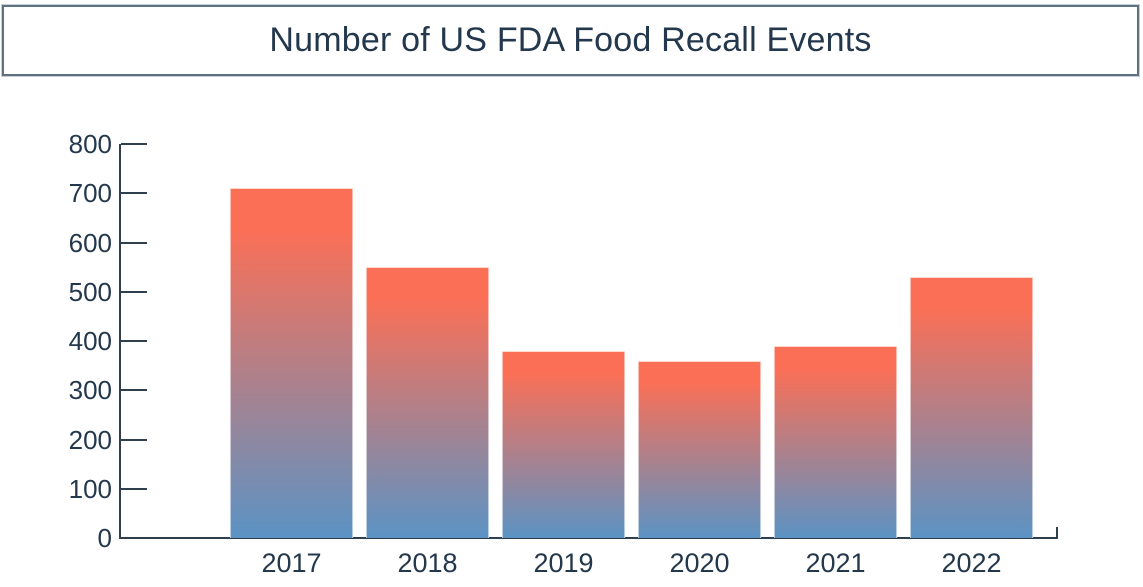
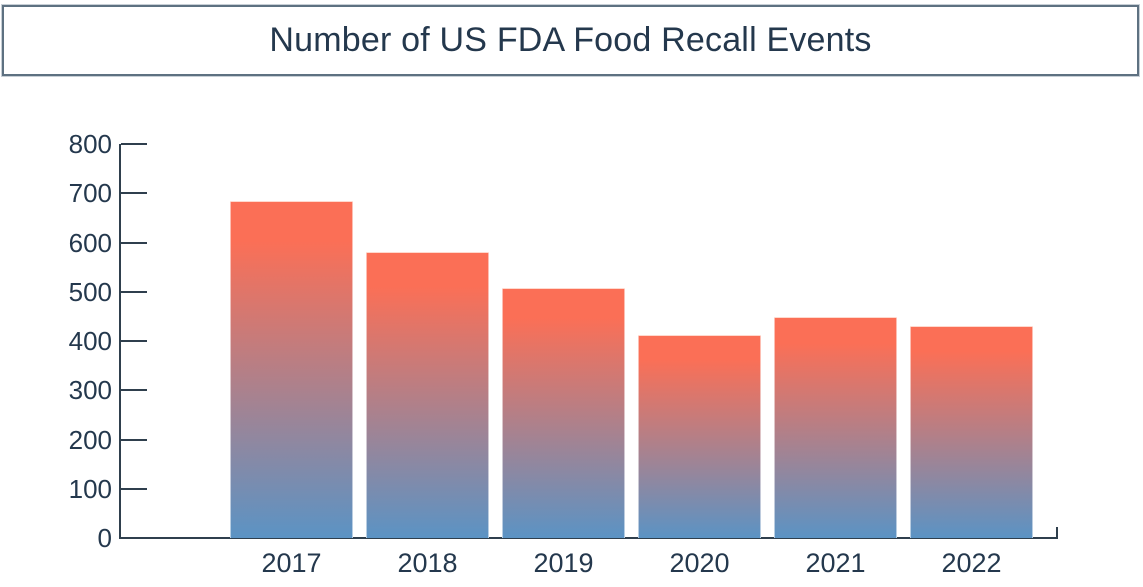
2017: 710 -> 680
2018: 550 -> 580
2019: 380 -> 510
2020: 360 -> 410
2021: 390 -> 450
2022: 530 -> 430
